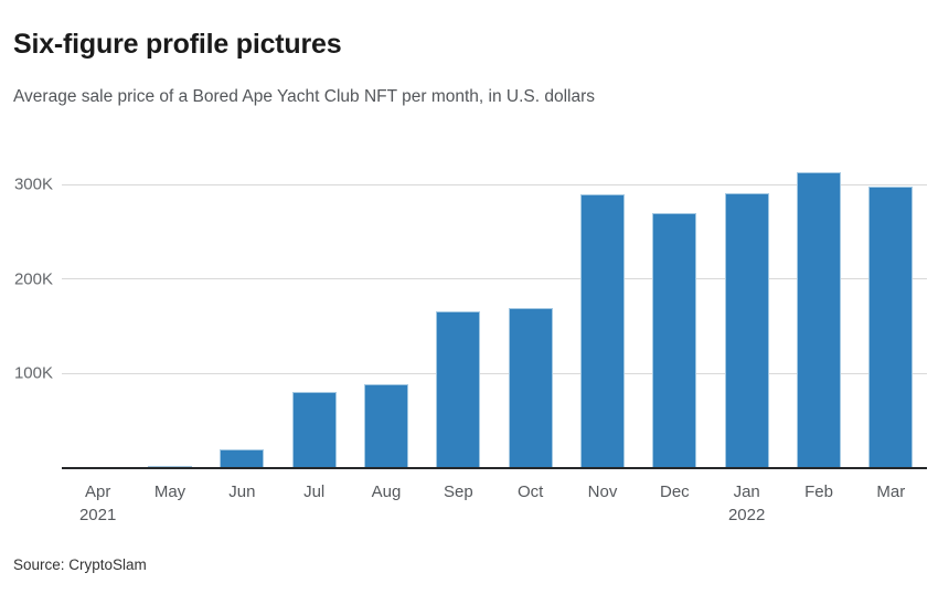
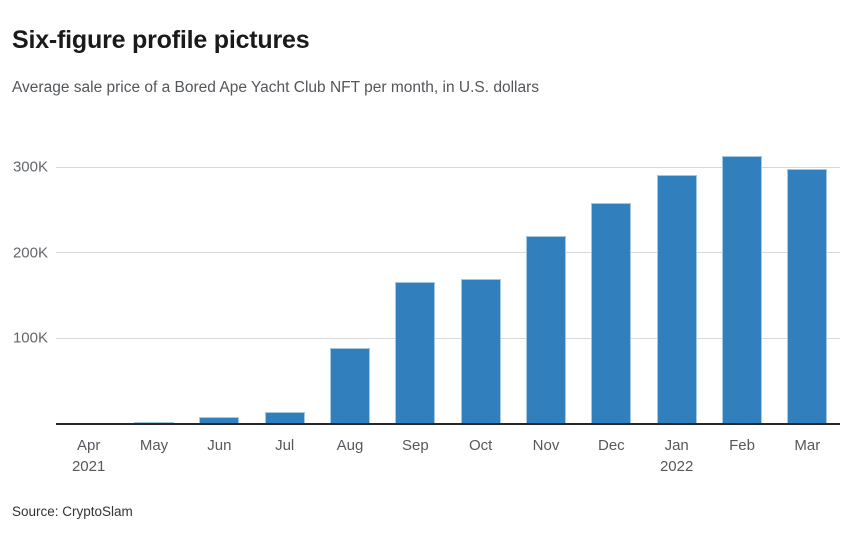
Jun: 20K -> 10K
Jul: 80K -> 10K
Nov: 290K -> 220K
Dec: 270K -> 260K
